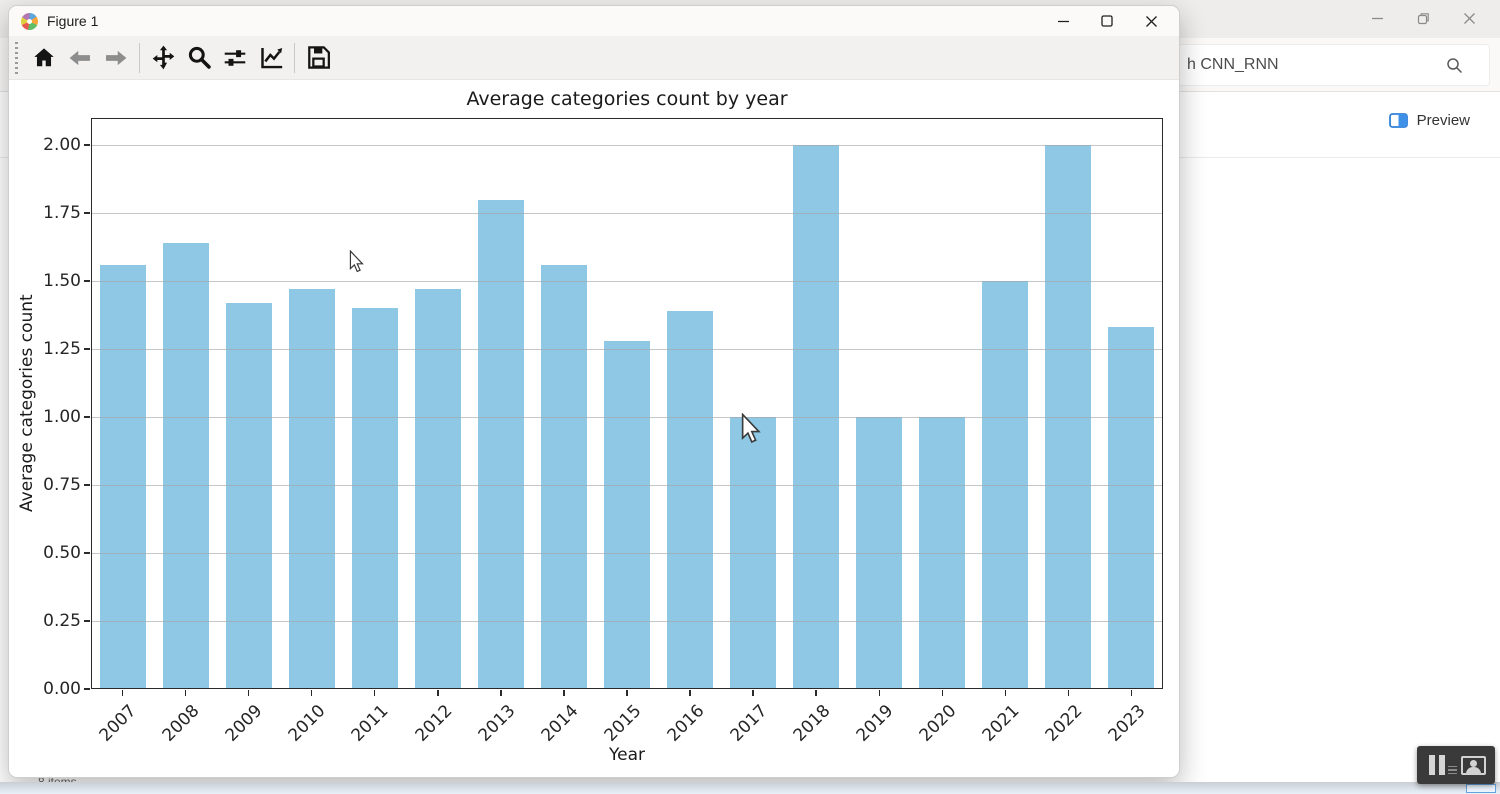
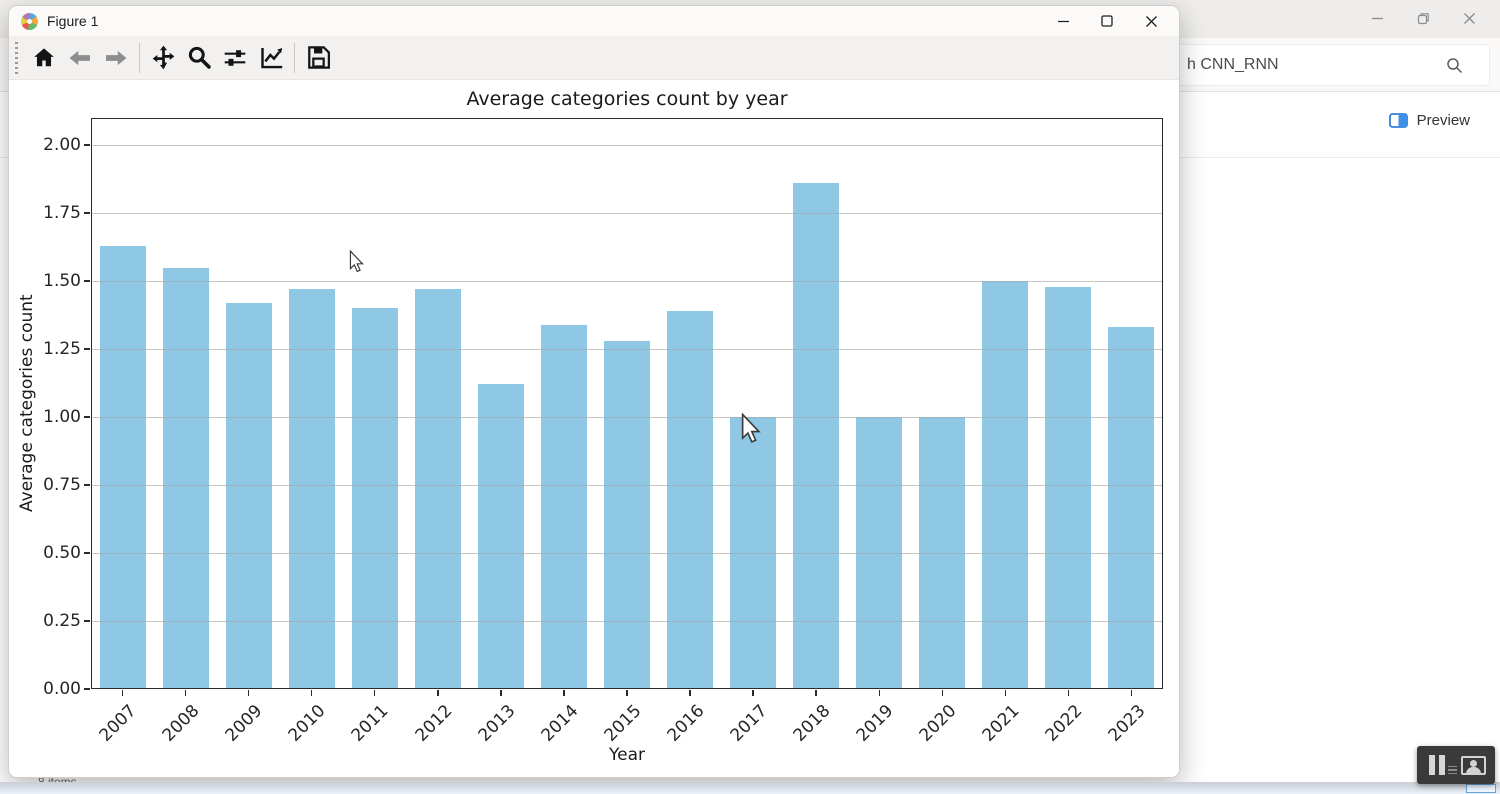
2007: 1.56 -> 1.63
2008: 1.64 -> 1.55
2013: 1.80 -> 1.12
2014: 1.56 -> 1.34
2018: 2.00 -> 1.86
2022: 2.00 -> 1.48
